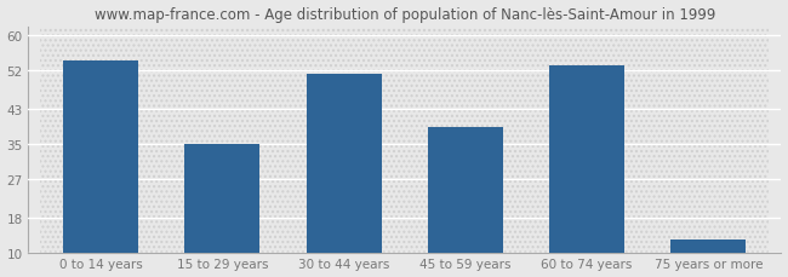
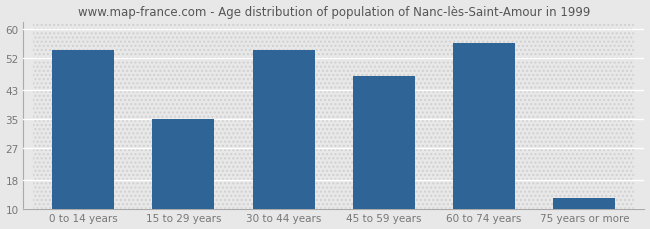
30 to 44 years: 51 -> 54
45 to 59 years: 39 -> 47
60 to 74 years: 53 -> 56
